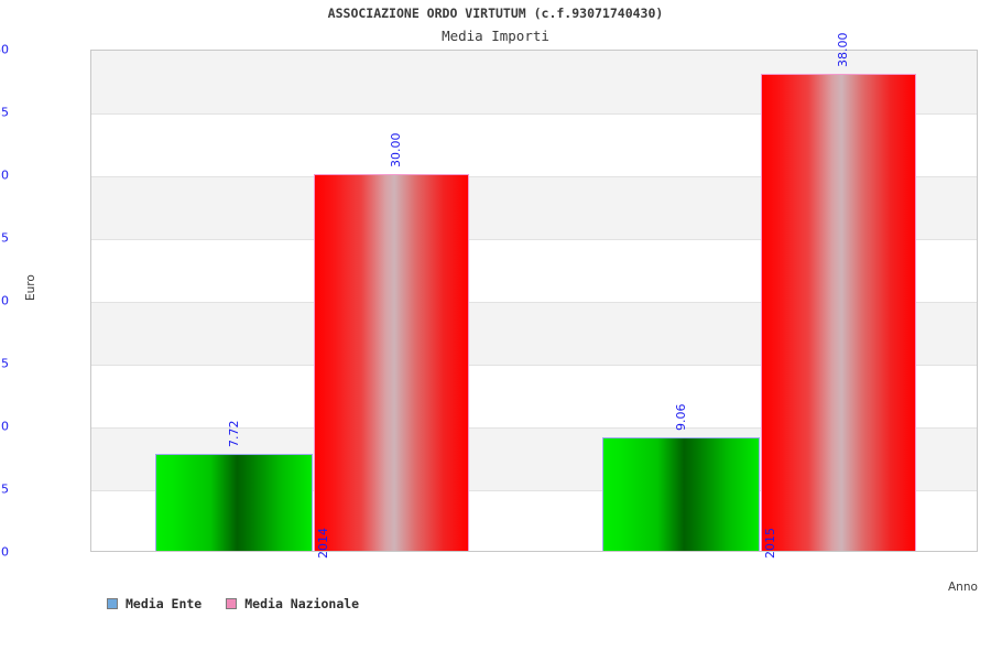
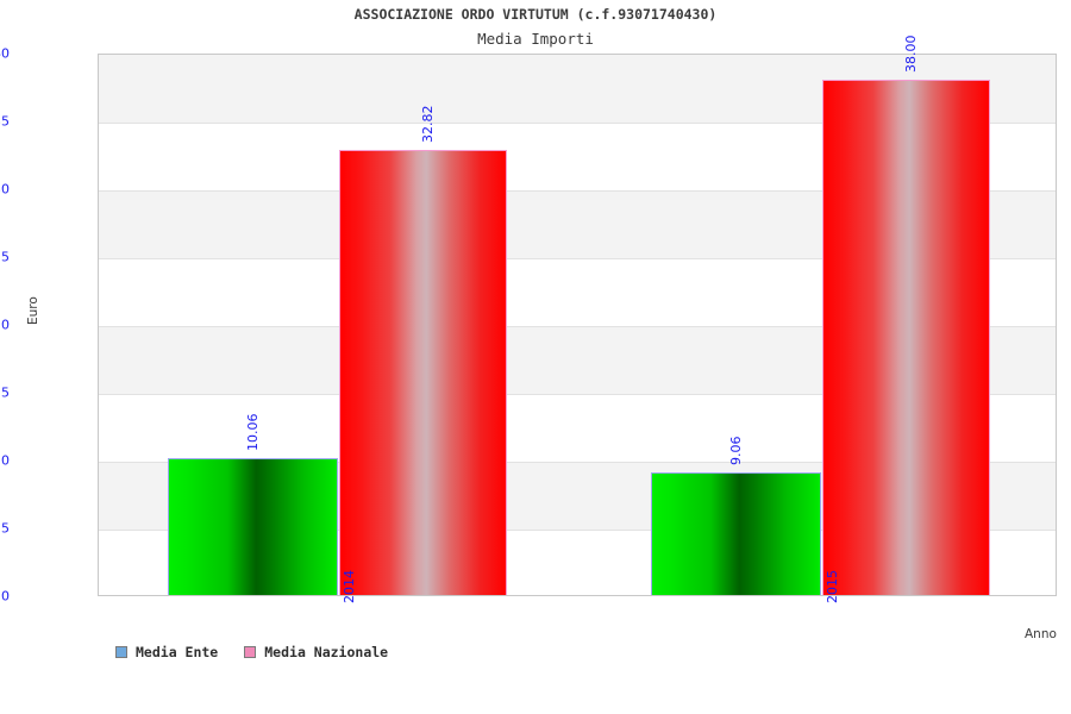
Media Ente/2014: 7.72 -> 10.06
Media Nazionale/2014: 30.00 -> 32.82
